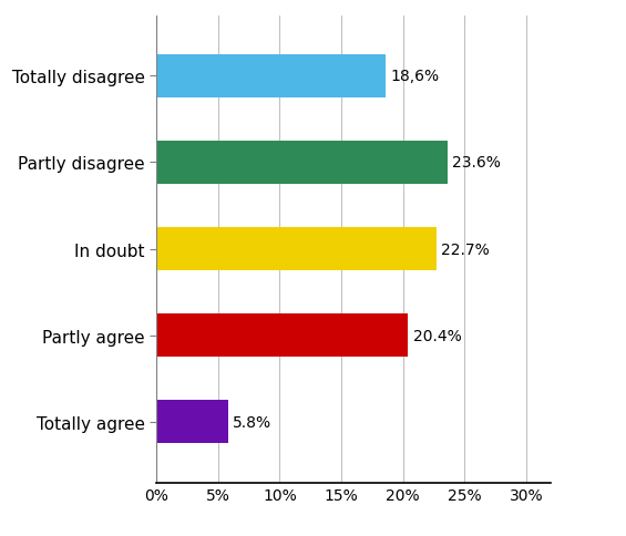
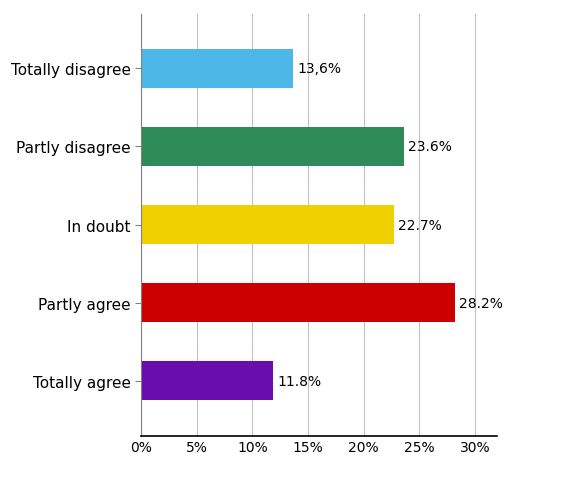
Totally disagree: 18,6% -> 13,6%
Partly agree: 20.4% -> 28.2%
Totally agree: 5.8% -> 11.8%
